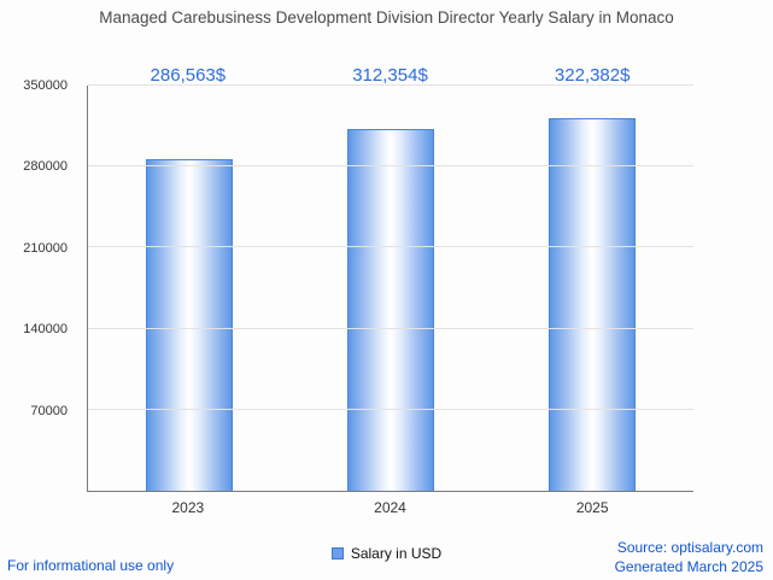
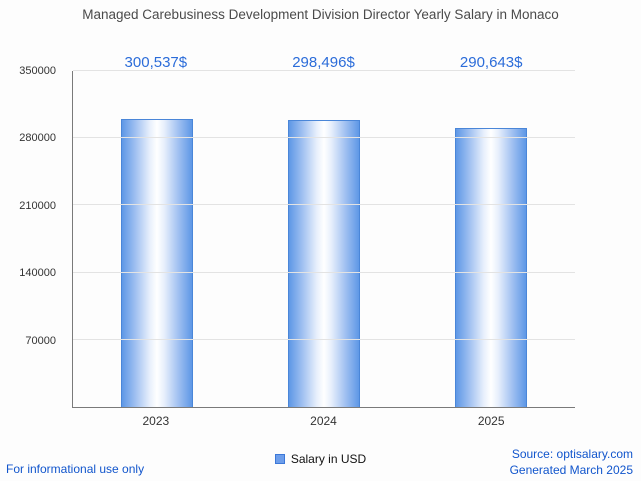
2023: 286,563 -> 300,537
2024: 312,354 -> 298,496
2025: 322,382 -> 290,643
